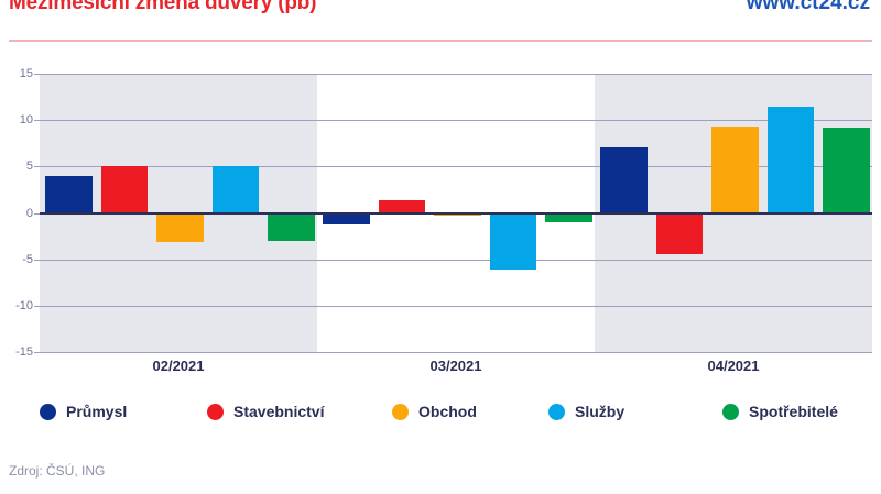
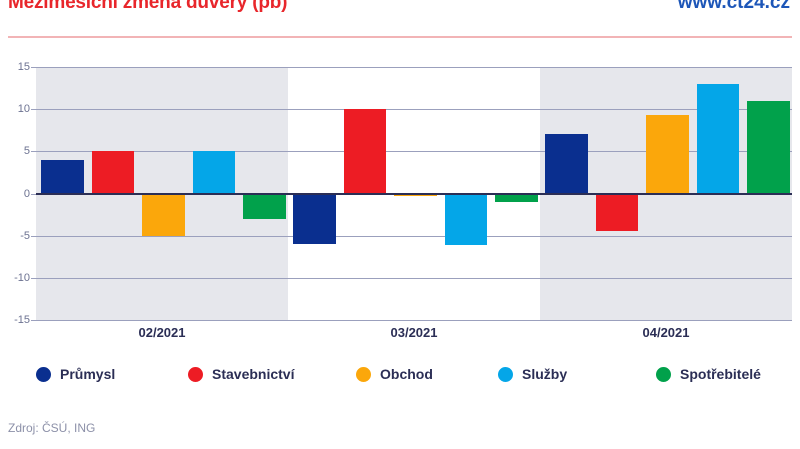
Obchod/02/2021: -3 -> -5
Průmysl/03/2021: -1 -> -6
Stavebnictví/03/2021: 1 -> 10
Služby/04/2021: 11 -> 13
Spotřebitelé/04/2021: 9 -> 11
